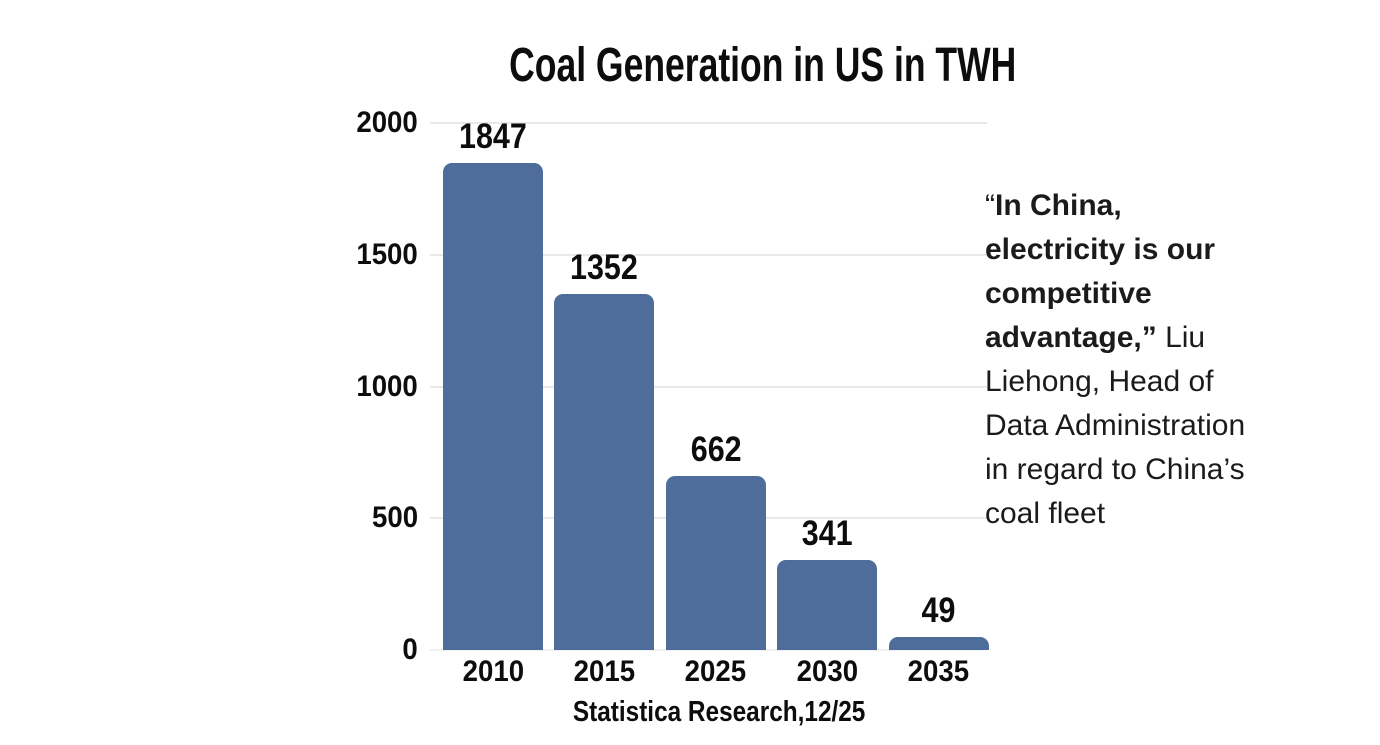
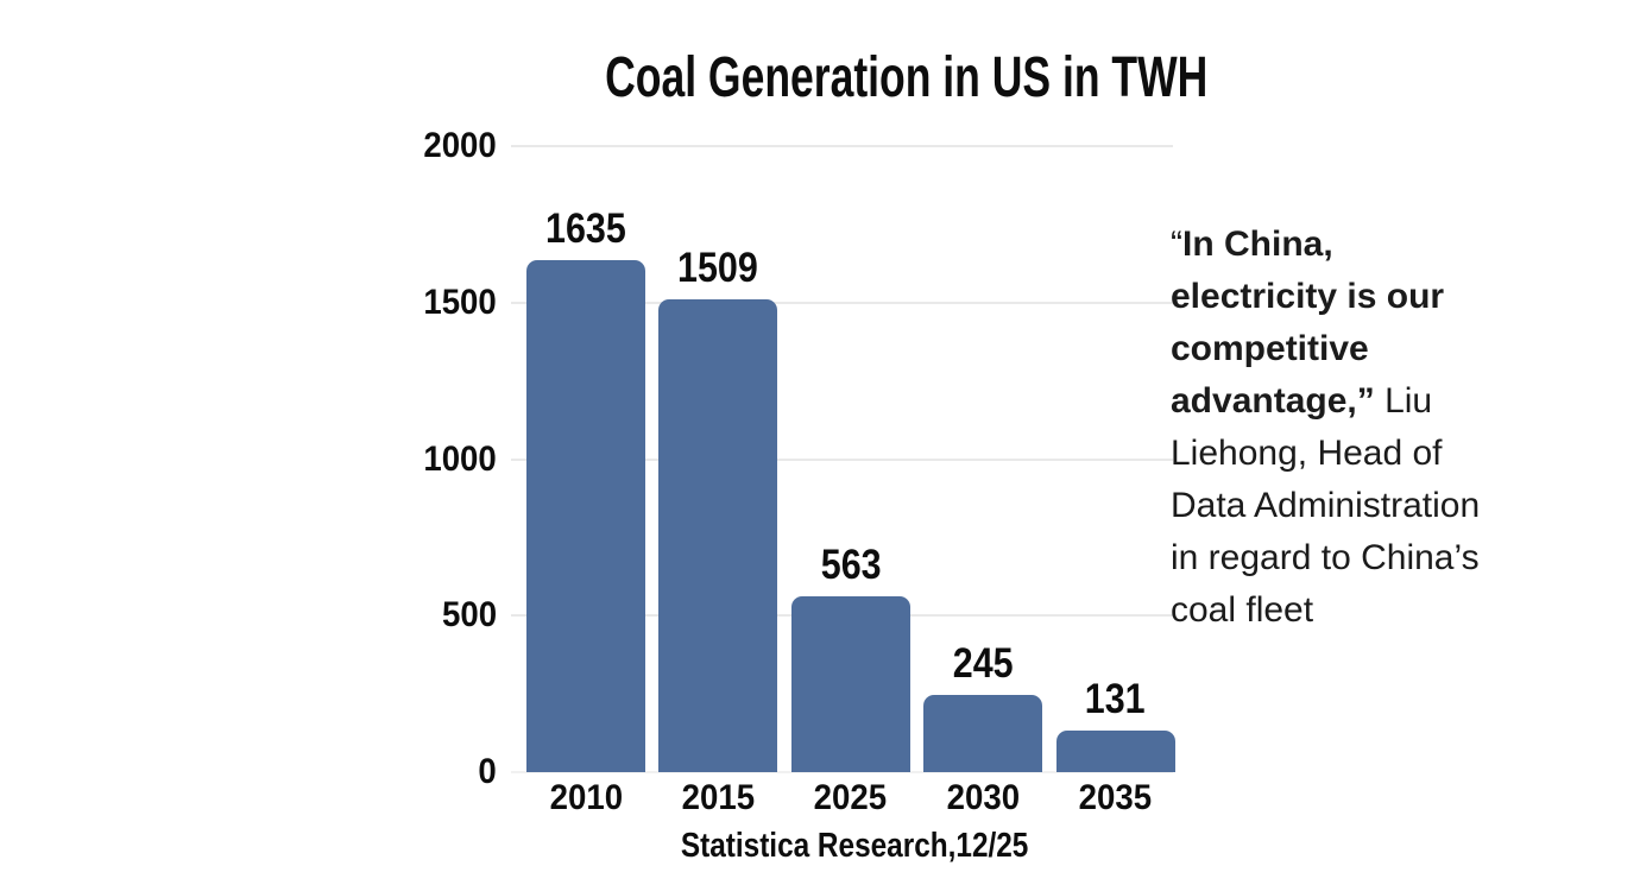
2010: 1847 -> 1635
2015: 1352 -> 1509
2025: 662 -> 563
2030: 341 -> 245
2035: 49 -> 131
